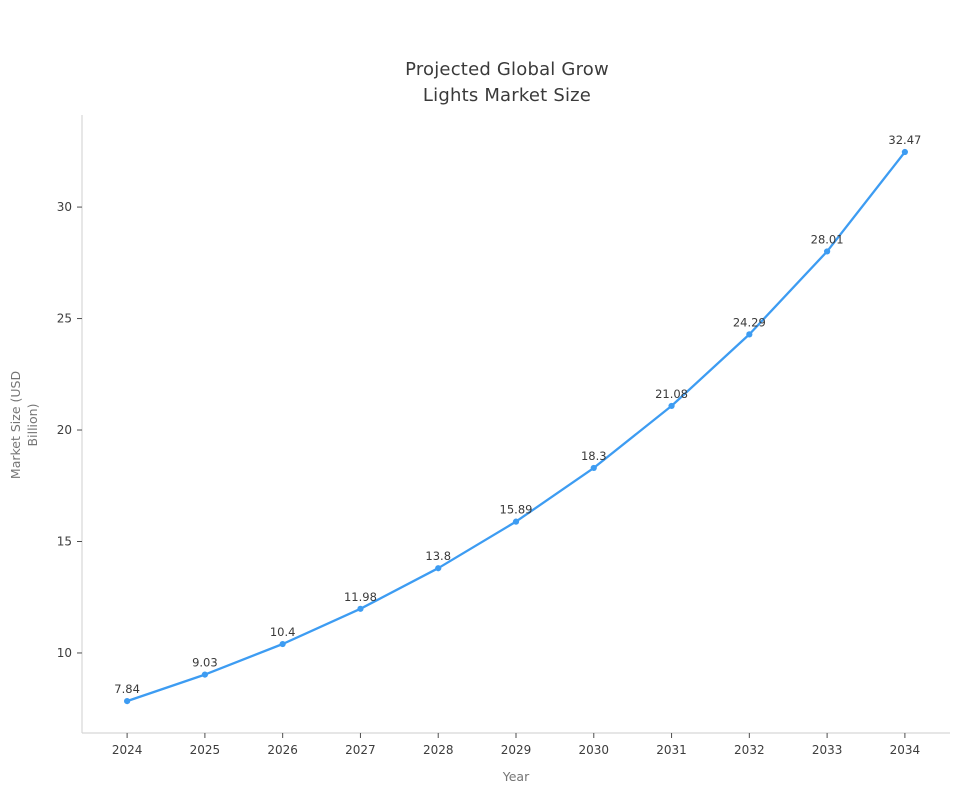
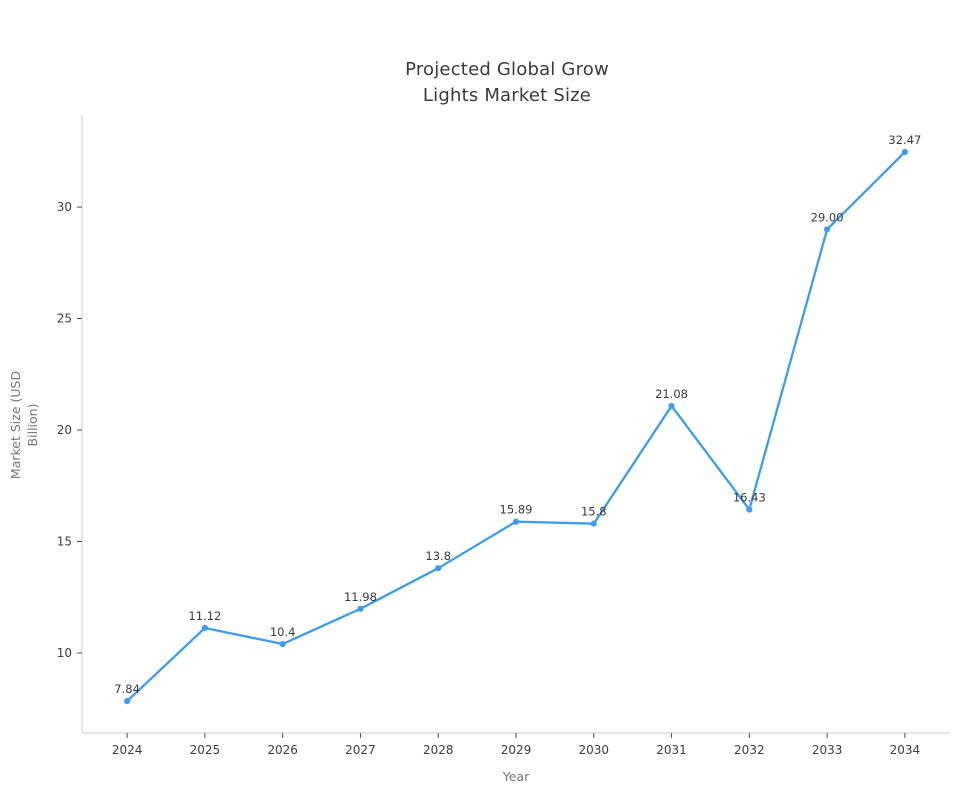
2025: 9.03 -> 11.12
2030: 18.3 -> 15.8
2032: 24.29 -> 16.43
2033: 28.01 -> 29.00
